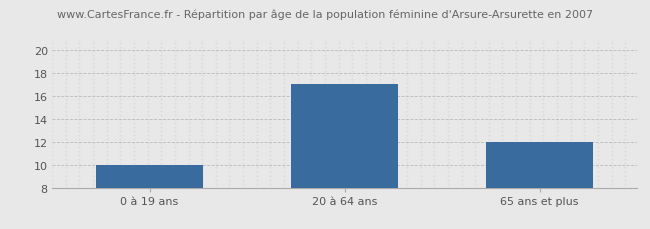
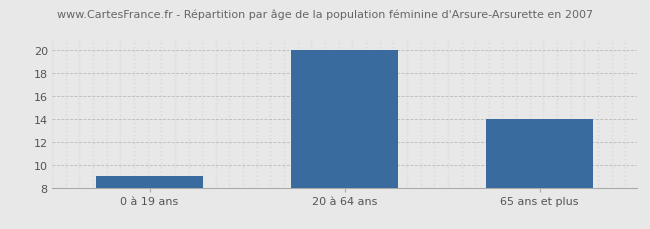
0 à 19 ans: 10 -> 9
20 à 64 ans: 17 -> 20
65 ans et plus: 12 -> 14
